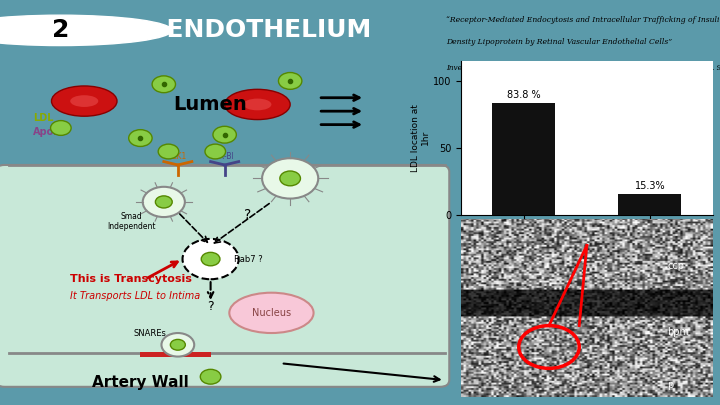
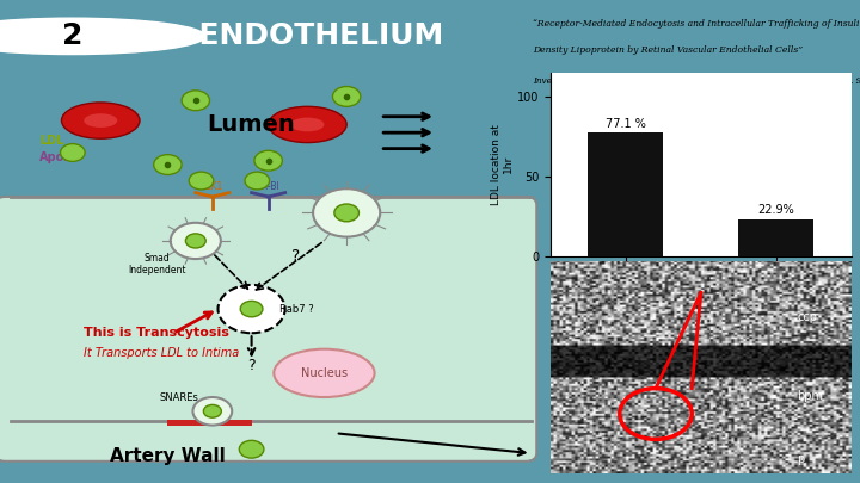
Within Cells: 83.8 -> 77.1
Transferred Across Cells: 15.3% -> 22.9%
